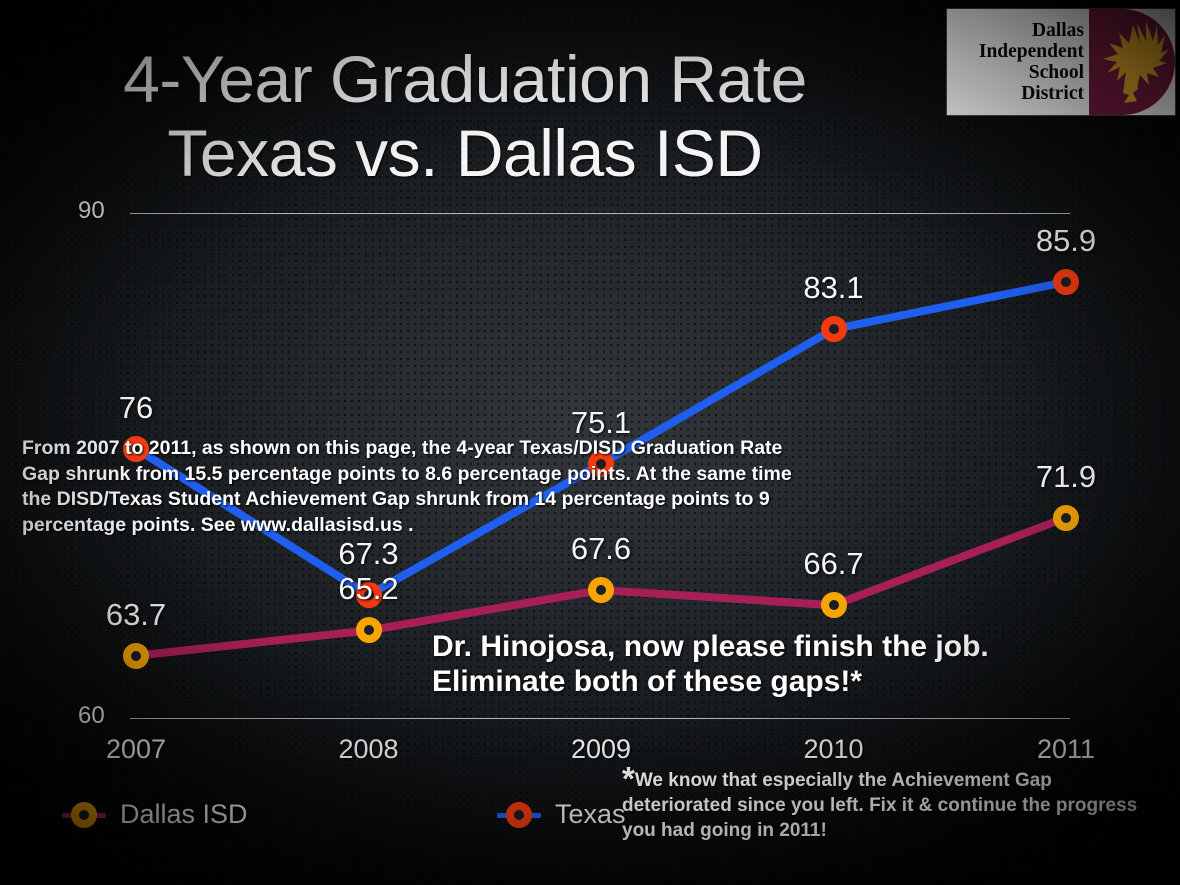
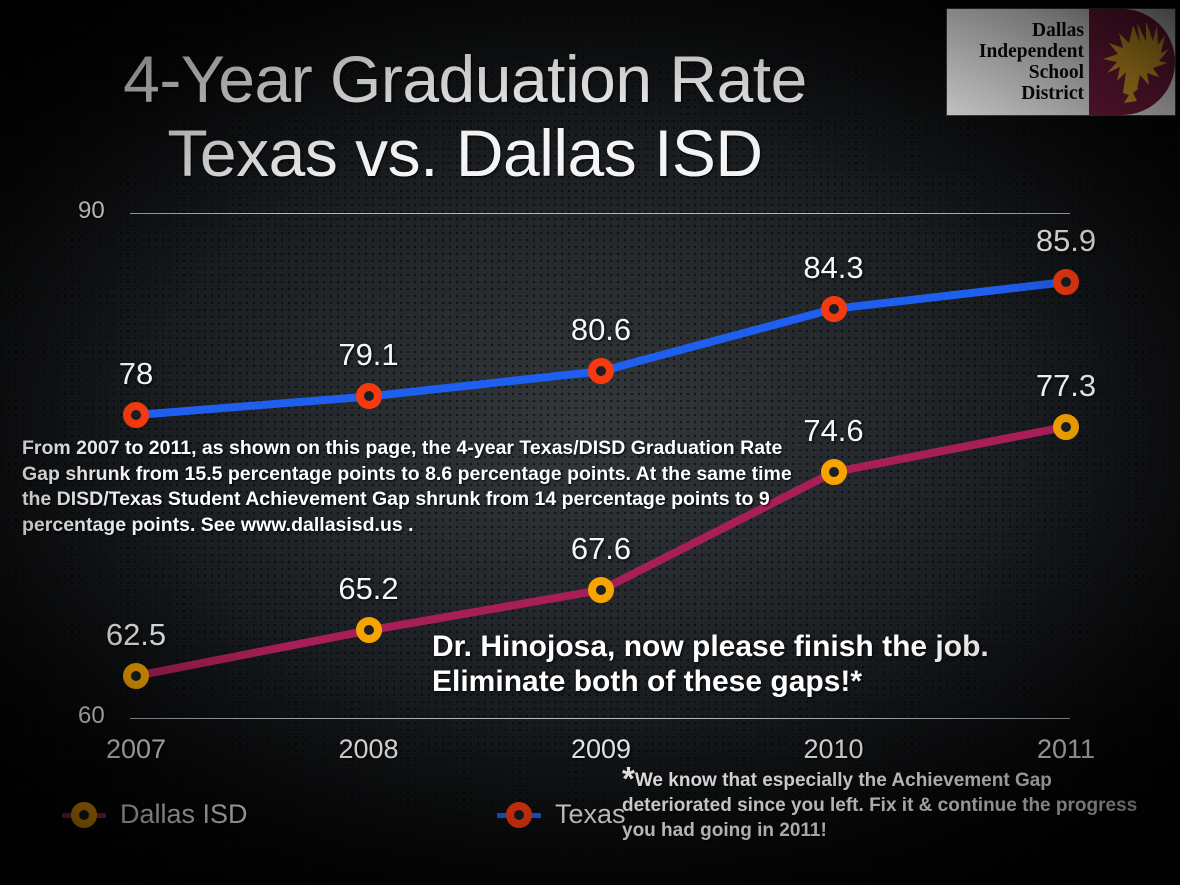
Texas/2007: 76 -> 78
Dallas ISD/2007: 63.7 -> 62.5
Texas/2008: 67.3 -> 79.1
Texas/2009: 75.1 -> 80.6
Texas/2010: 83.1 -> 84.3
Dallas ISD/2010: 66.7 -> 74.6
Dallas ISD/2011: 71.9 -> 77.3
